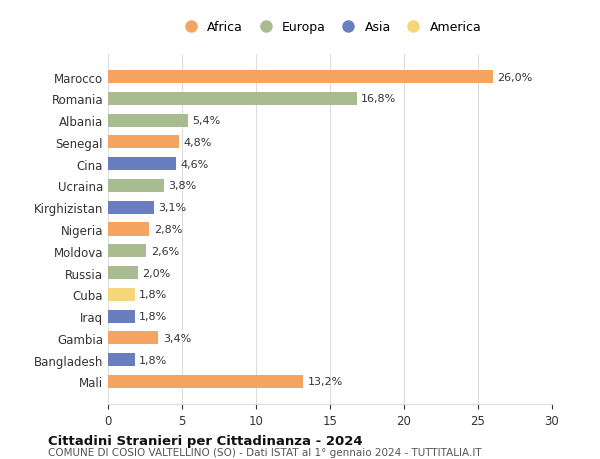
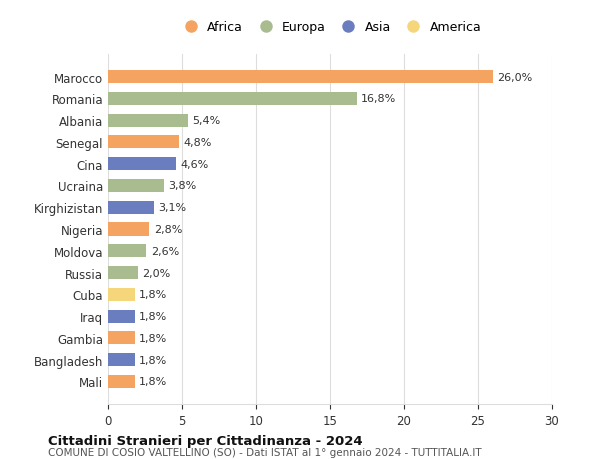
Gambia: 3,4% -> 1,8%
Mali: 13,2% -> 1,8%
